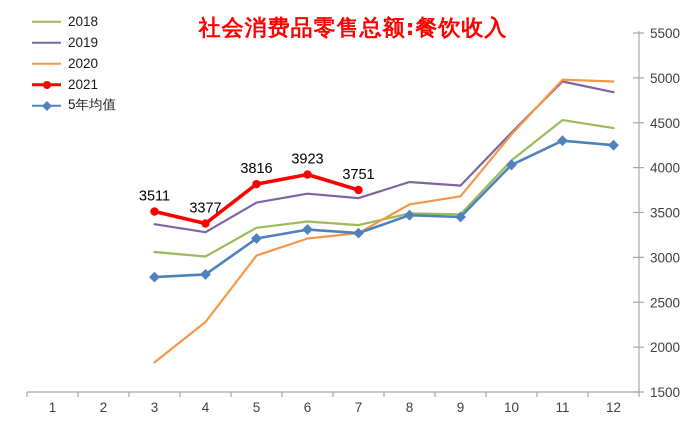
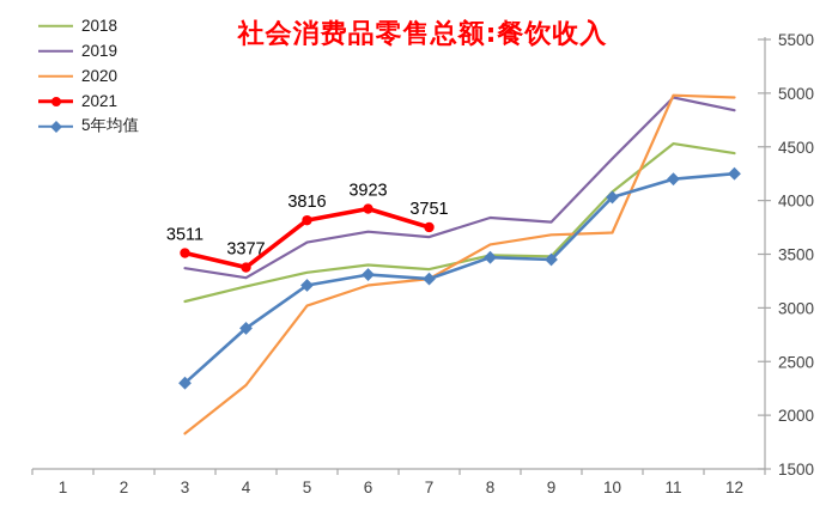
5年均值/3: 2800 -> 2300
2018/4: 3000 -> 3200
2020/10: 4400 -> 3700
5年均值/11: 4300 -> 4200
